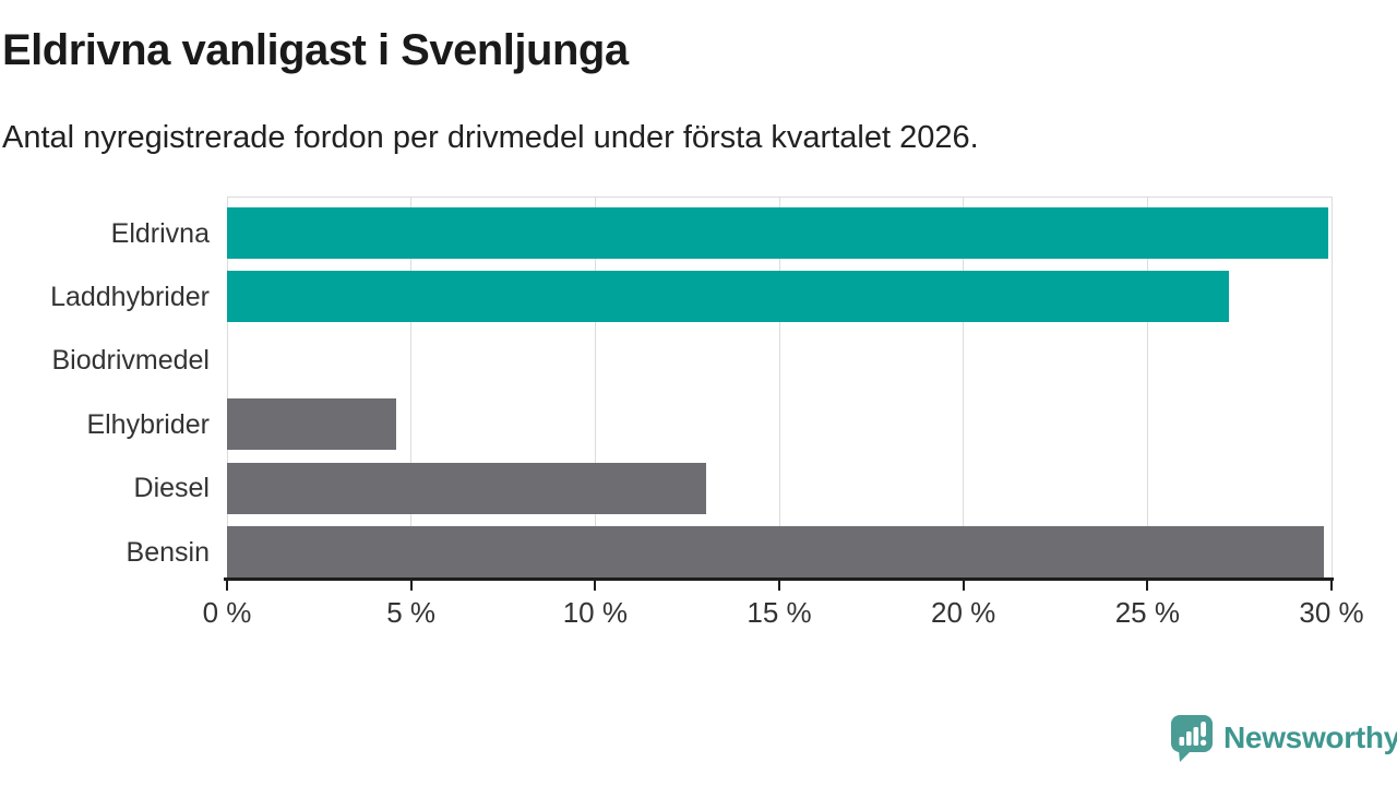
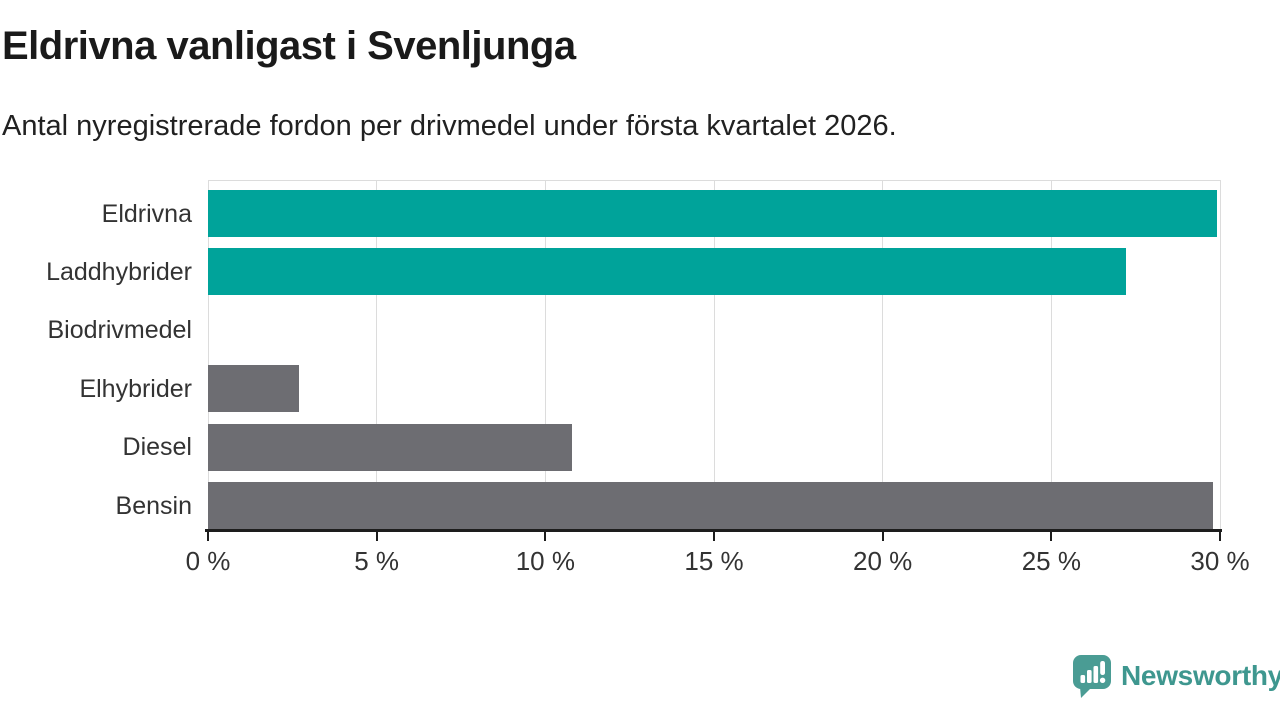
Elhybrider: 4.6% -> 2.7%
Diesel: 13.0% -> 10.8%
